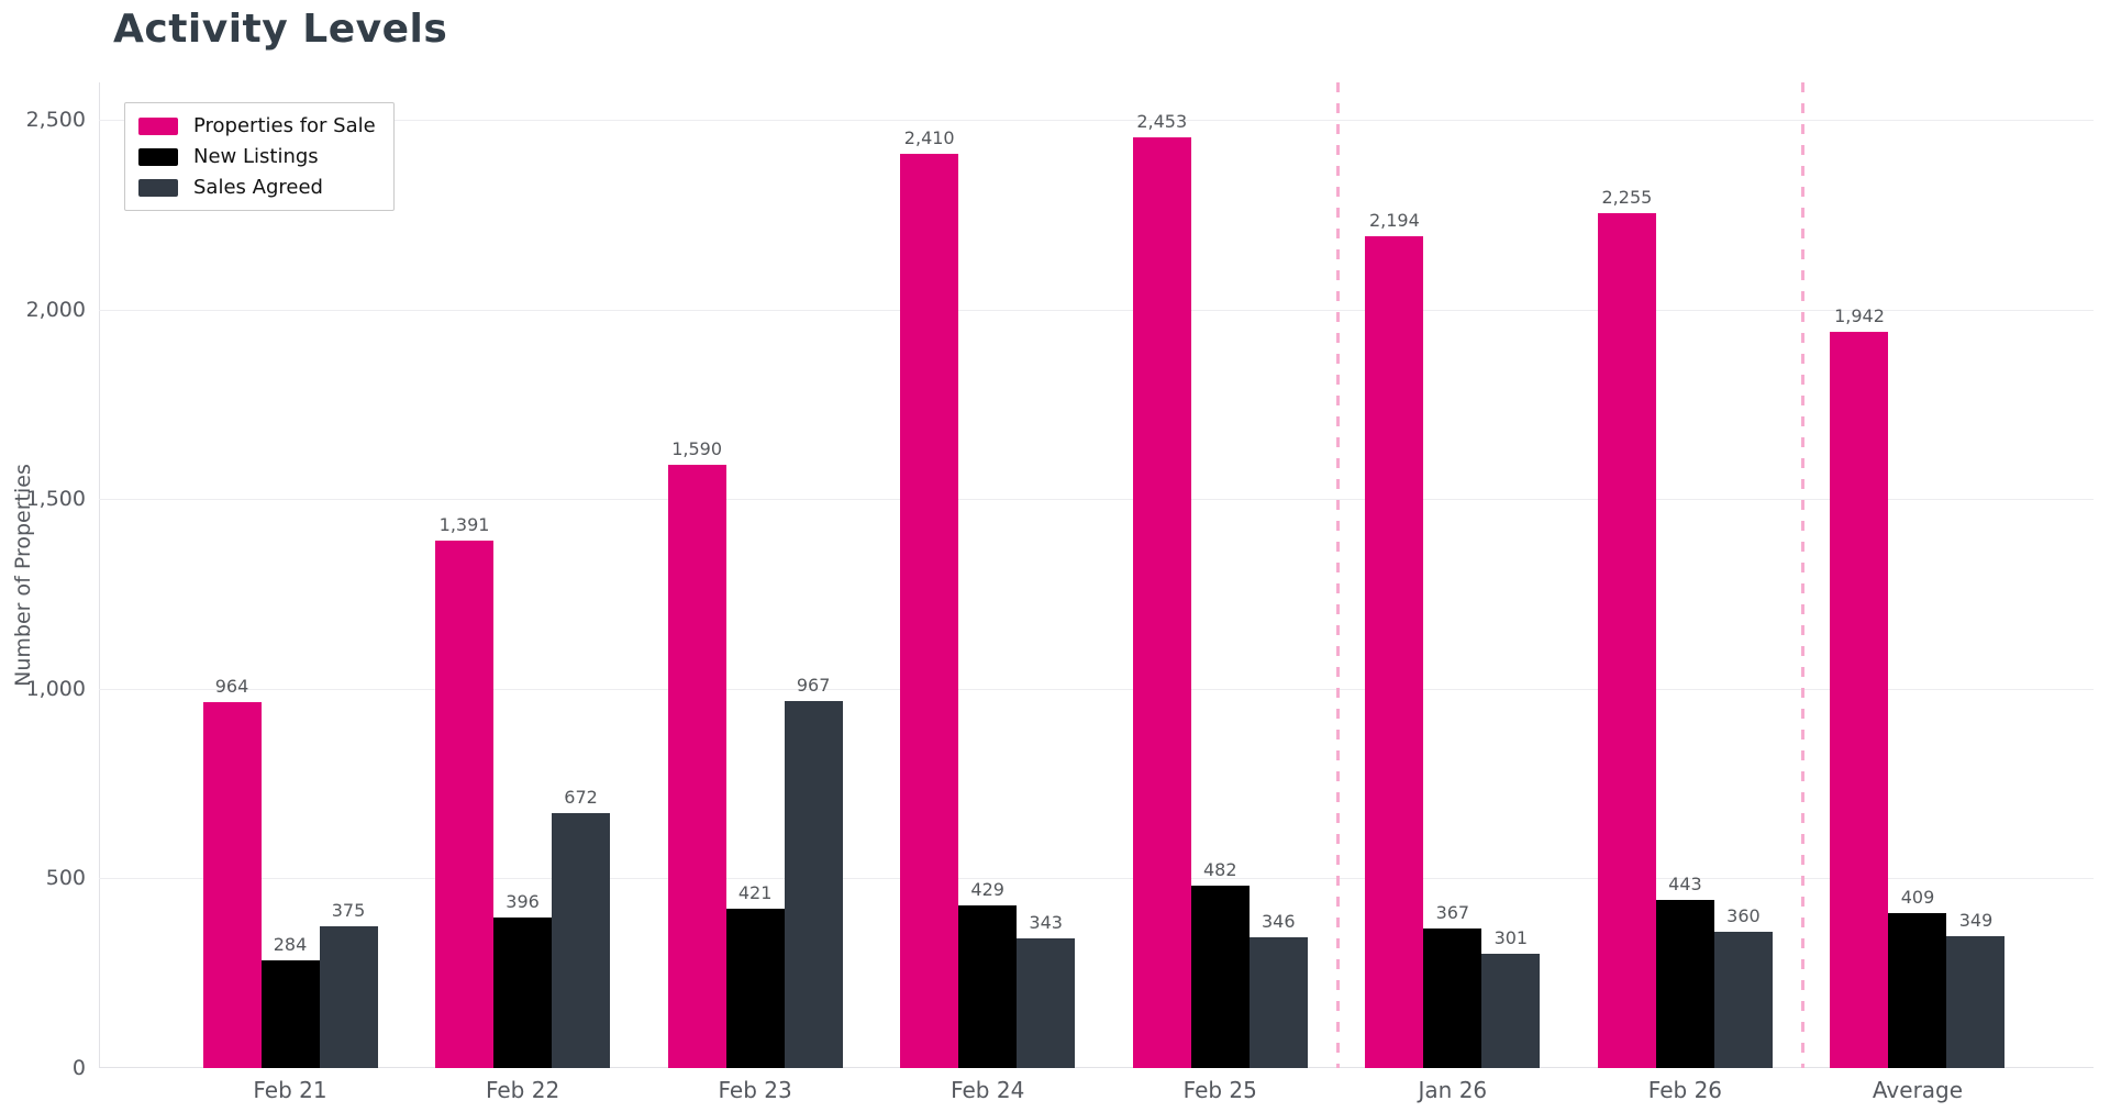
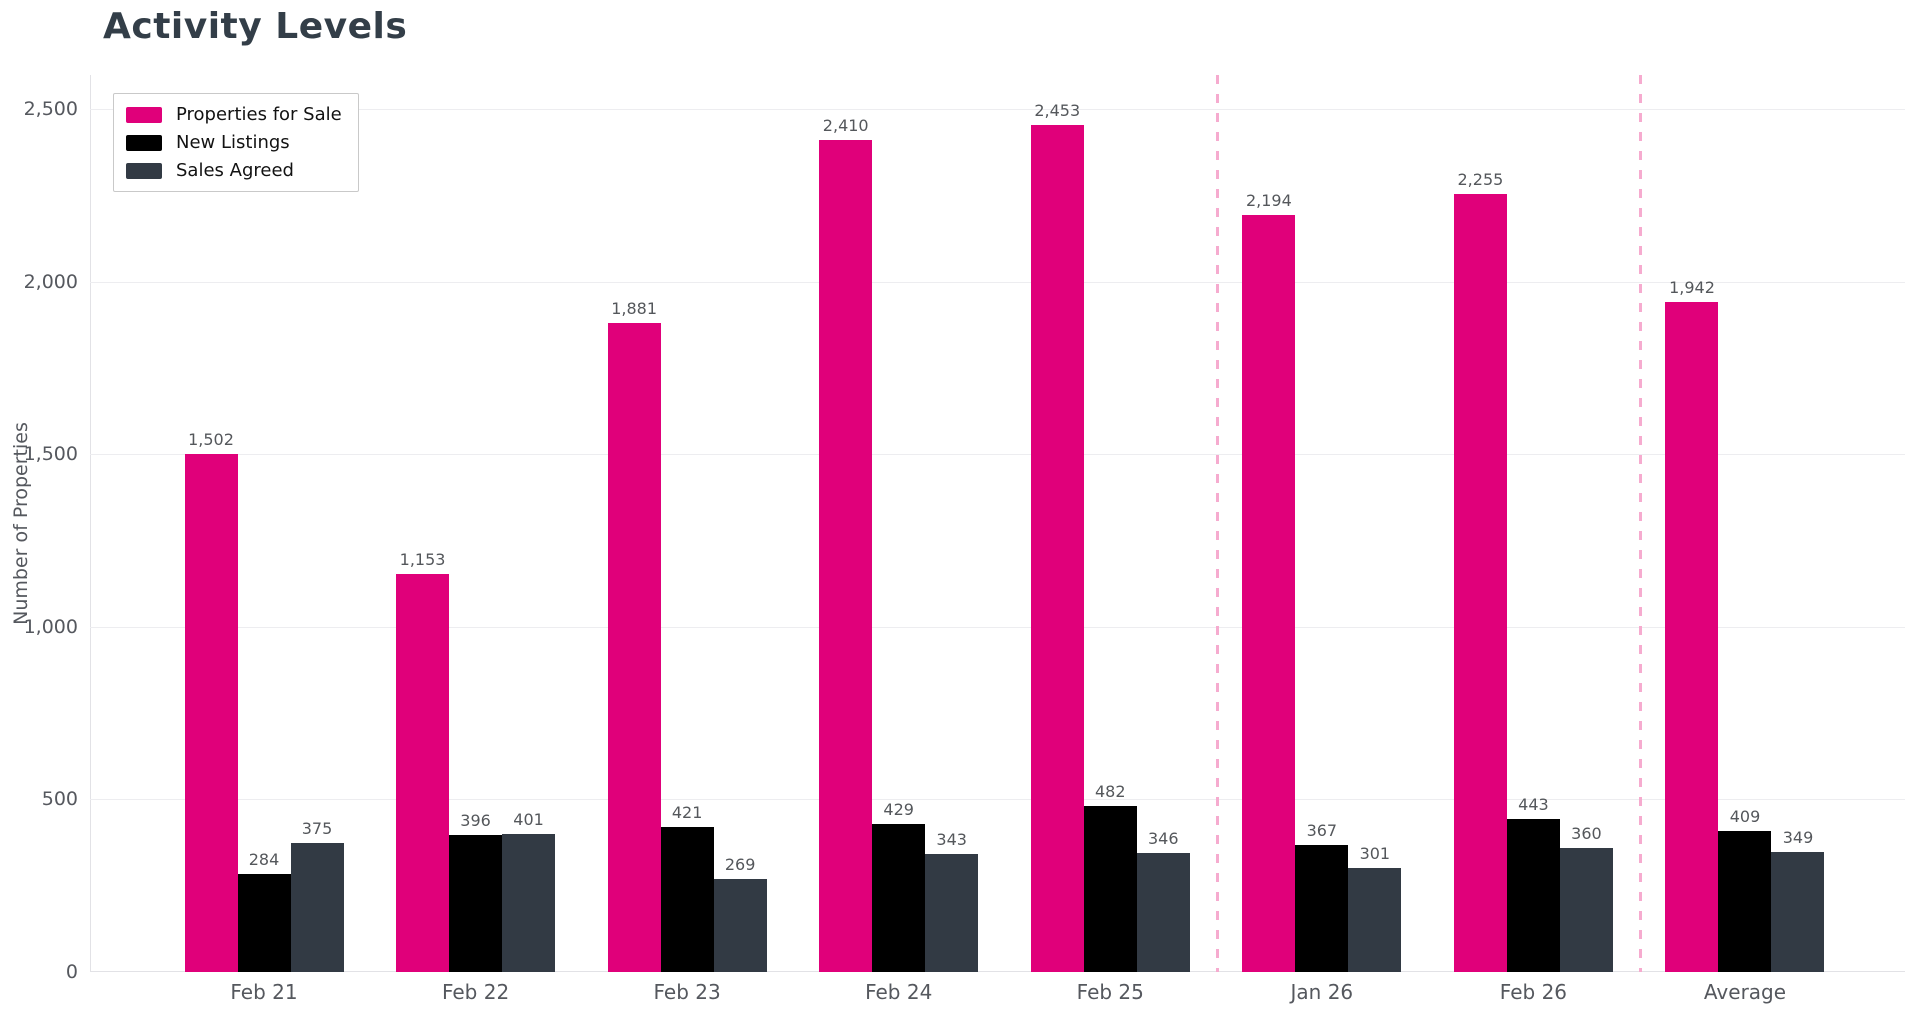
Properties for Sale/Feb 21: 964 -> 1,502
Properties for Sale/Feb 22: 1,391 -> 1,153
Sales Agreed/Feb 22: 672 -> 401
Properties for Sale/Feb 23: 1,590 -> 1,881
Sales Agreed/Feb 23: 967 -> 269
